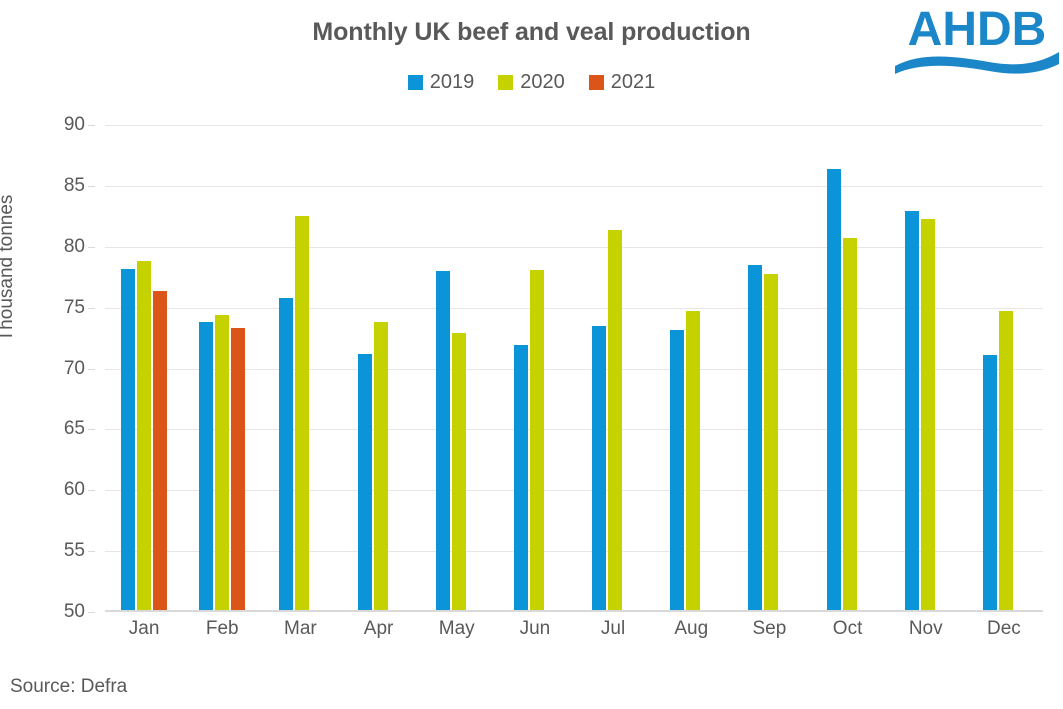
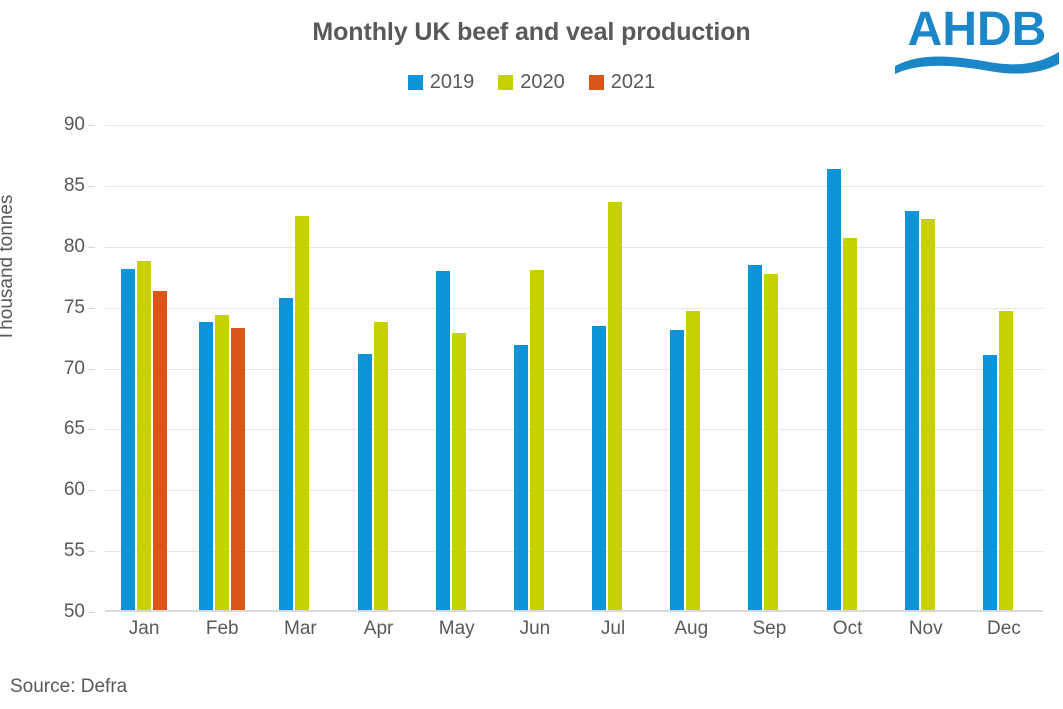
2020/Jul: 81.4 -> 83.7
